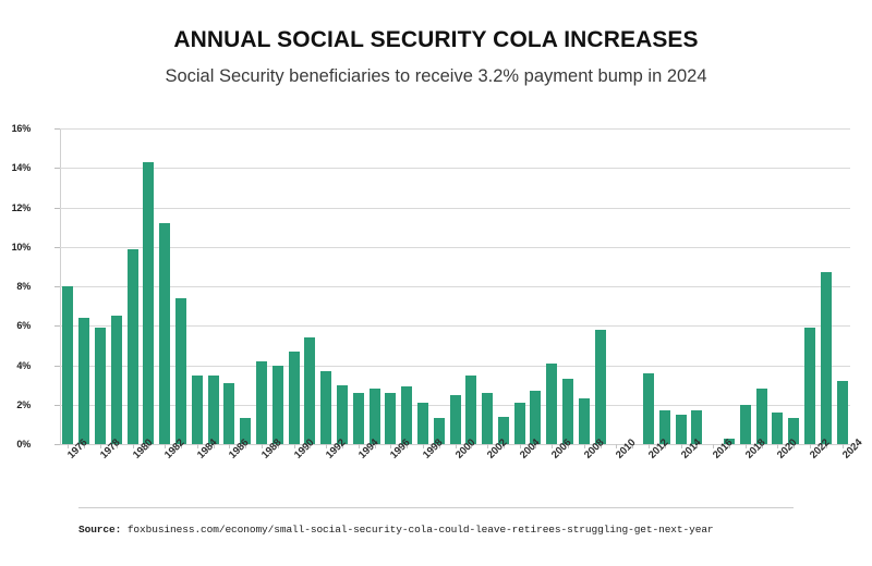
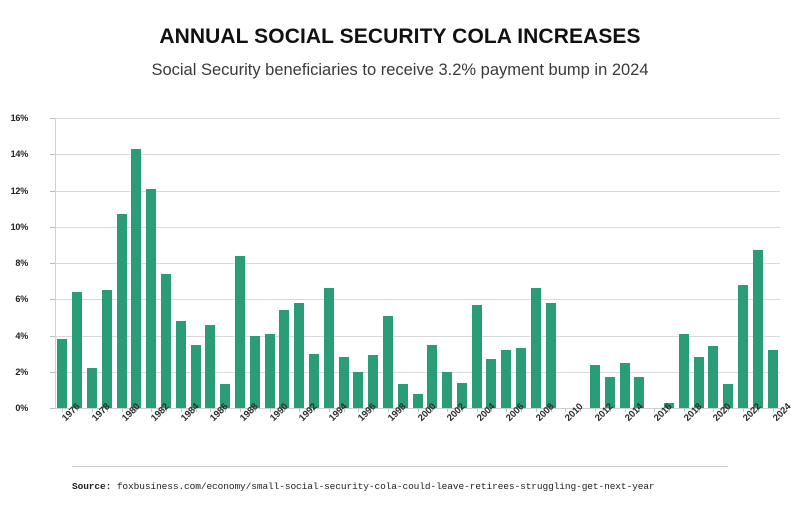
1976: 8.0% -> 3.8%
1978: 5.9% -> 2.2%
1980: 9.9% -> 10.7%
1982: 11.2% -> 12.1%
1984: 3.5% -> 4.8%
1986: 3.1% -> 4.6%
1988: 4.2% -> 8.4%
1990: 4.7% -> 4.1%
1992: 3.7% -> 5.8%
1994: 2.6% -> 6.6%
1996: 2.6% -> 2.0%
1998: 2.1% -> 5.1%
2000: 2.5% -> 0.8%
2002: 2.6% -> 2.0%
2004: 2.1% -> 5.7%
2006: 4.1% -> 3.2%
2008: 2.3% -> 6.6%
2012: 3.6% -> 2.4%
2014: 1.5% -> 2.5%
2018: 2.0% -> 4.1%
2020: 1.6% -> 3.4%
2022: 5.9% -> 6.8%
